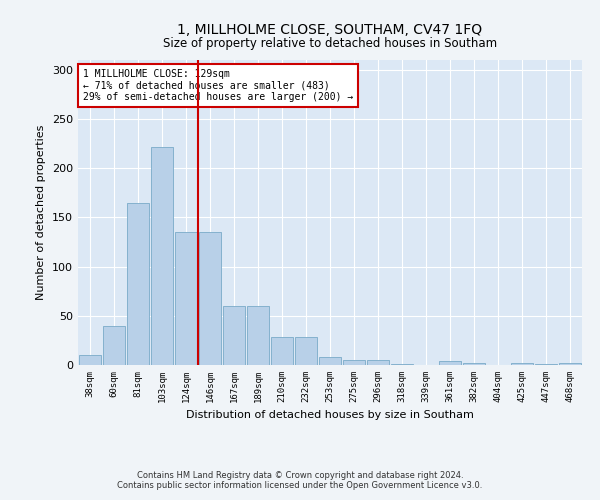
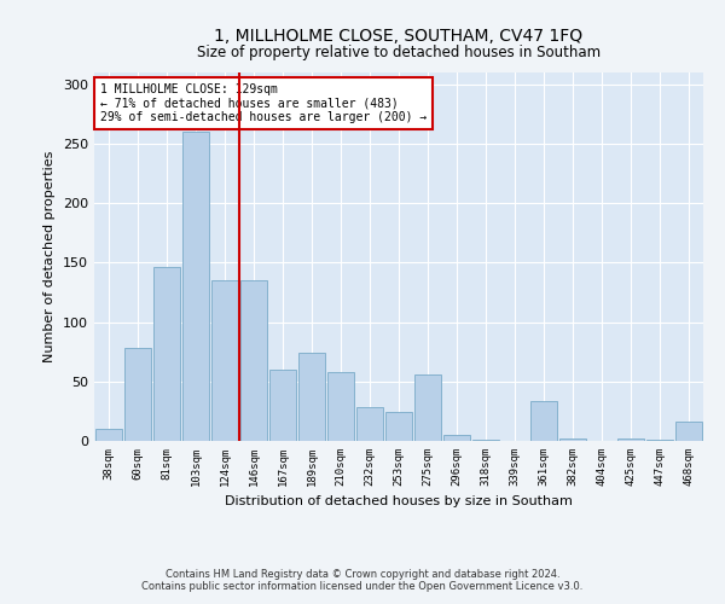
60sqm: 40 -> 78
81sqm: 165 -> 146
103sqm: 222 -> 260
189sqm: 60 -> 74
210sqm: 28 -> 58
253sqm: 8 -> 24
275sqm: 5 -> 56
361sqm: 4 -> 34
468sqm: 2 -> 16
